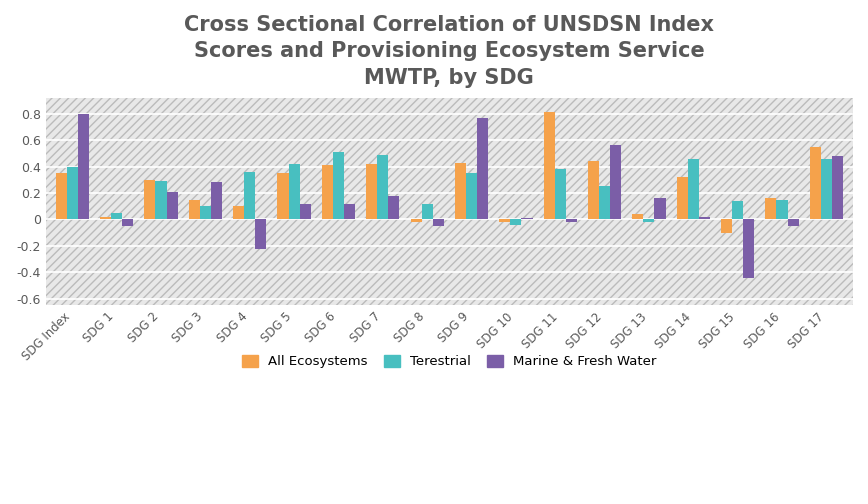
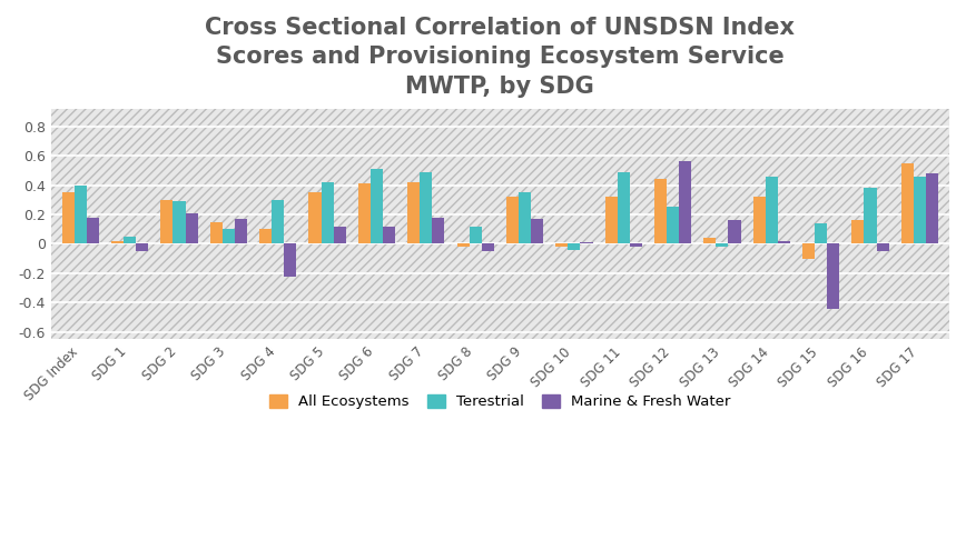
Marine & Fresh Water/SDG Index: 0.80 -> 0.18
Marine & Fresh Water/SDG 3: 0.28 -> 0.17
Terestrial/SDG 4: 0.36 -> 0.30
All Ecosystems/SDG 9: 0.43 -> 0.32
Marine & Fresh Water/SDG 9: 0.77 -> 0.17
All Ecosystems/SDG 11: 0.81 -> 0.32
Terestrial/SDG 11: 0.38 -> 0.49
Terestrial/SDG 16: 0.15 -> 0.38
